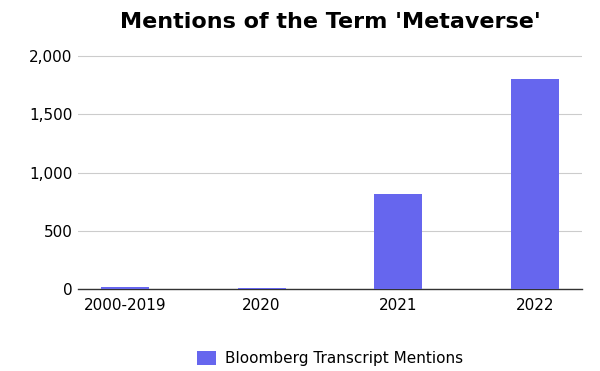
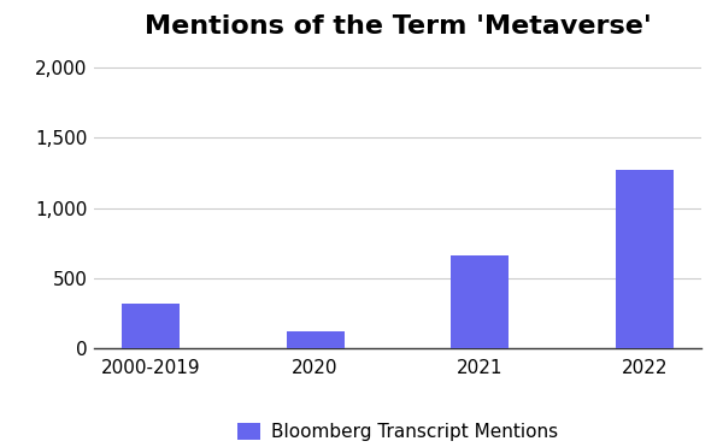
2000-2019: 20 -> 320
2020: 10 -> 120
2021: 820 -> 660
2022: 1,800 -> 1,270
